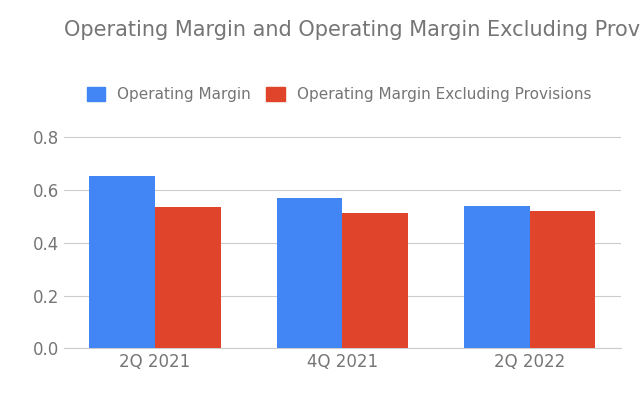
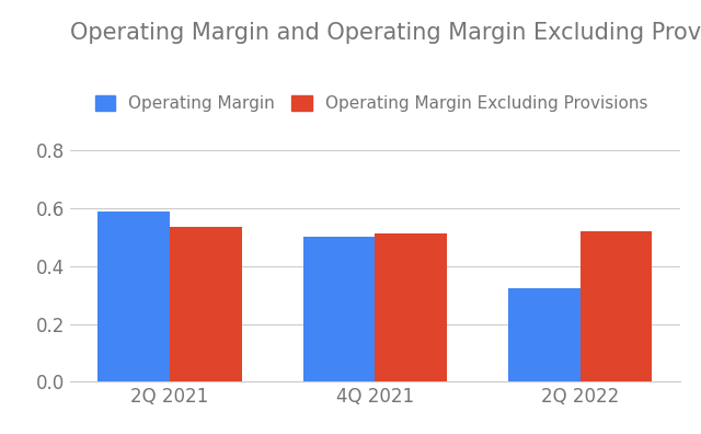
Operating Margin/2Q 2021: 0.655 -> 0.590
Operating Margin/4Q 2021: 0.570 -> 0.500
Operating Margin/2Q 2022: 0.538 -> 0.325
